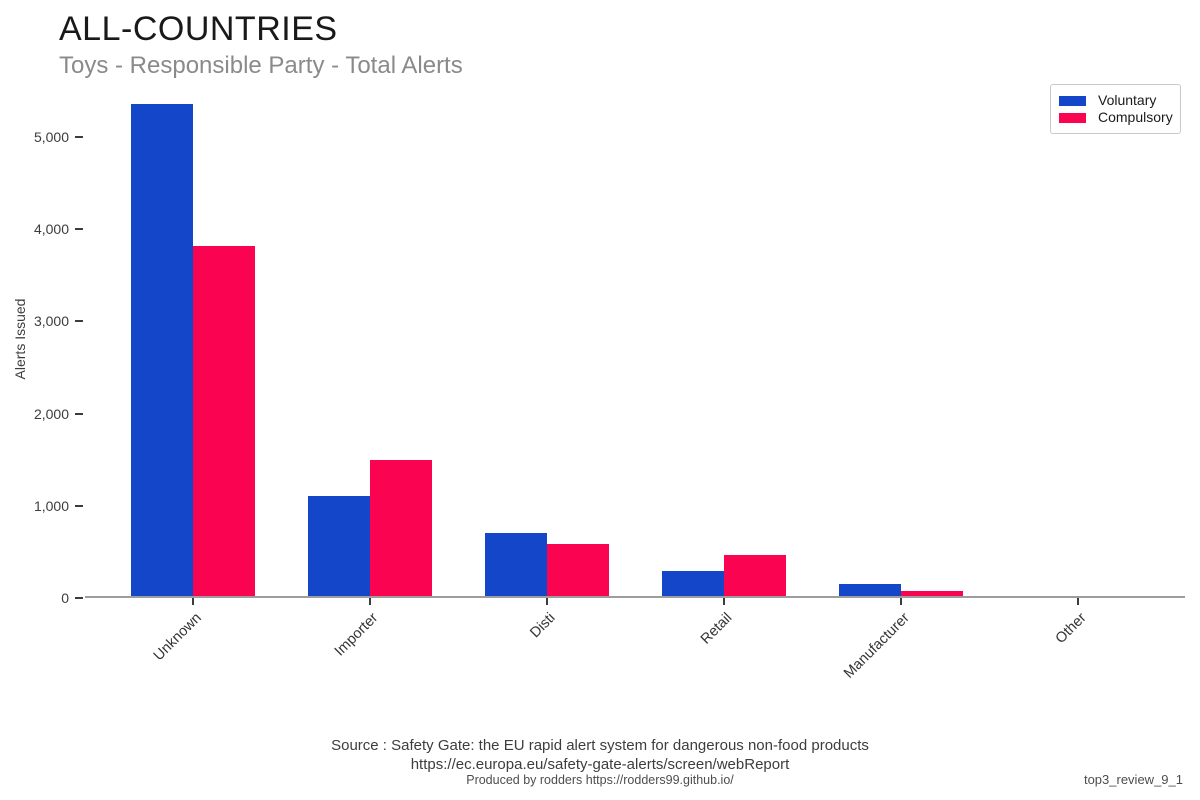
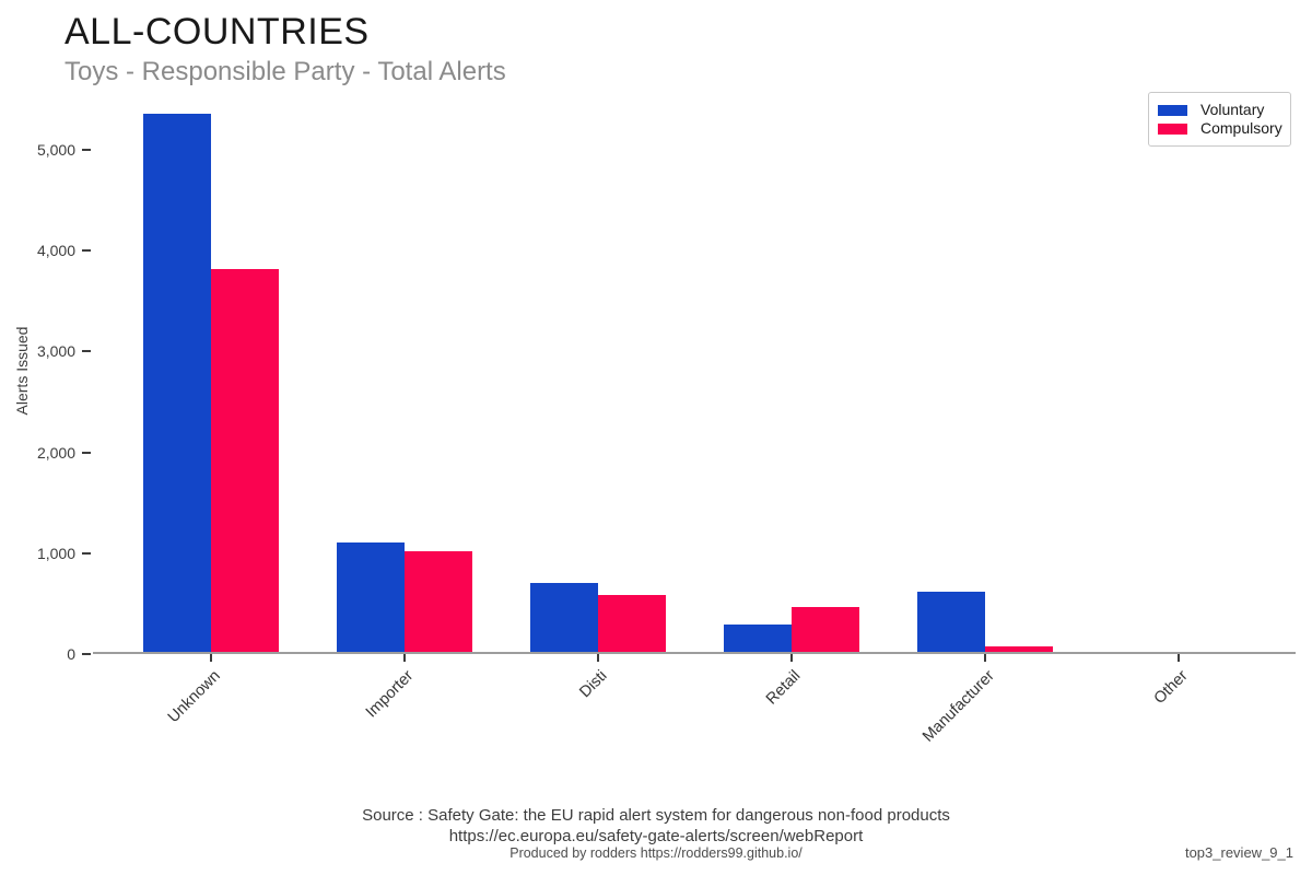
Compulsory/Importer: 1500 -> 1000
Voluntary/Manufacturer: 100 -> 600
